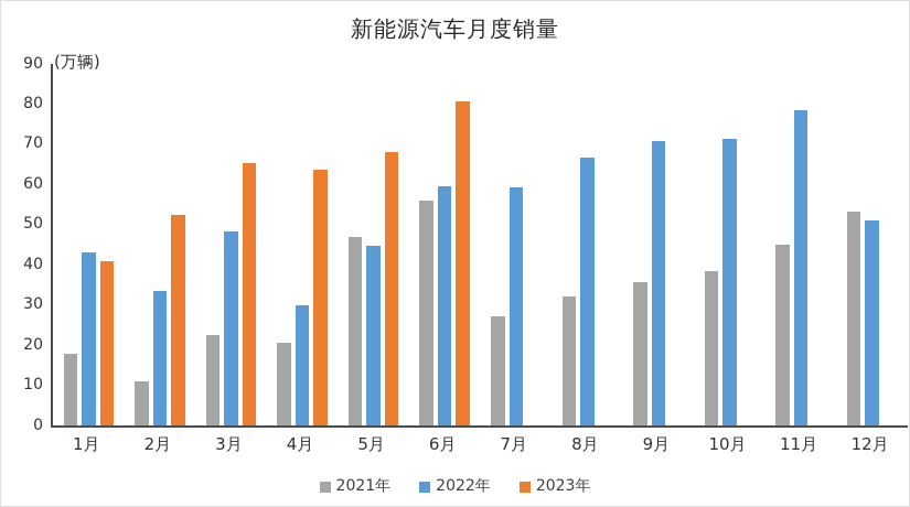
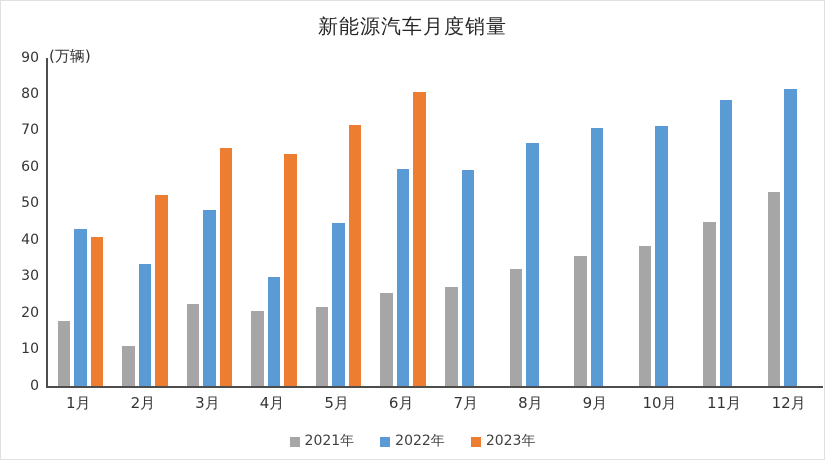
2021年/5月: 47 -> 22
2023年/5月: 68 -> 72
2021年/6月: 56 -> 26
2022年/12月: 51 -> 81
